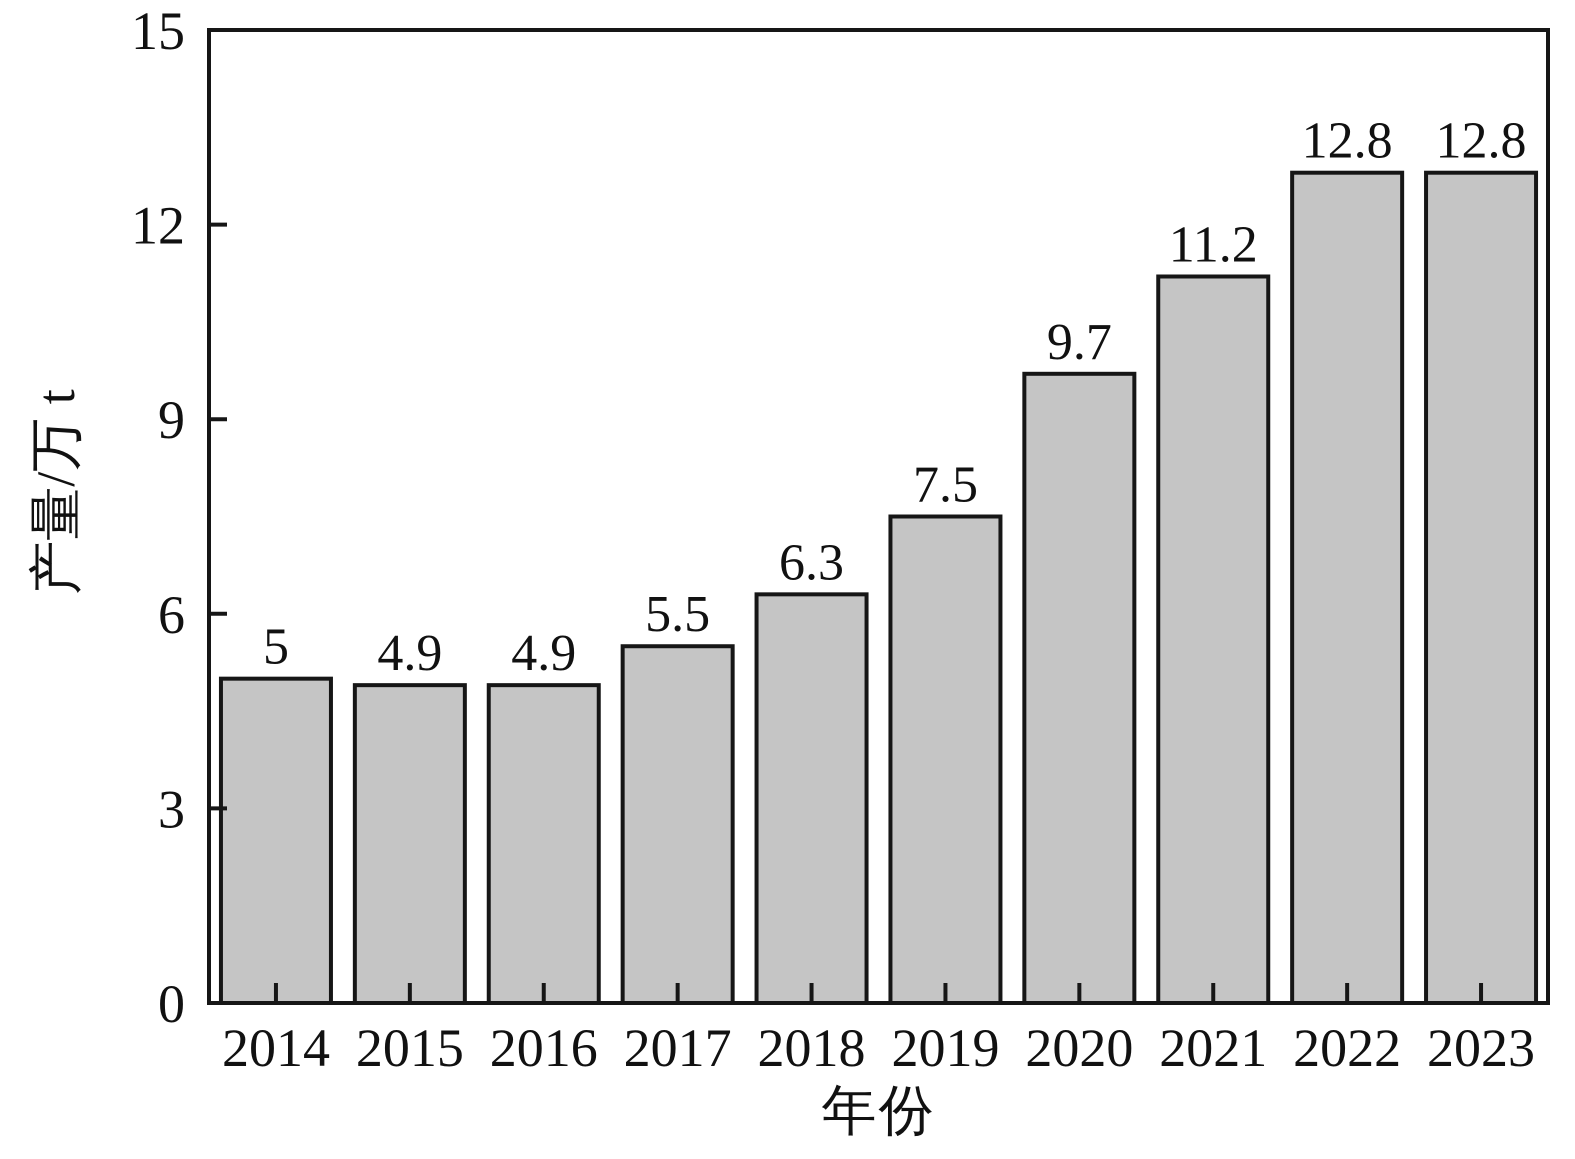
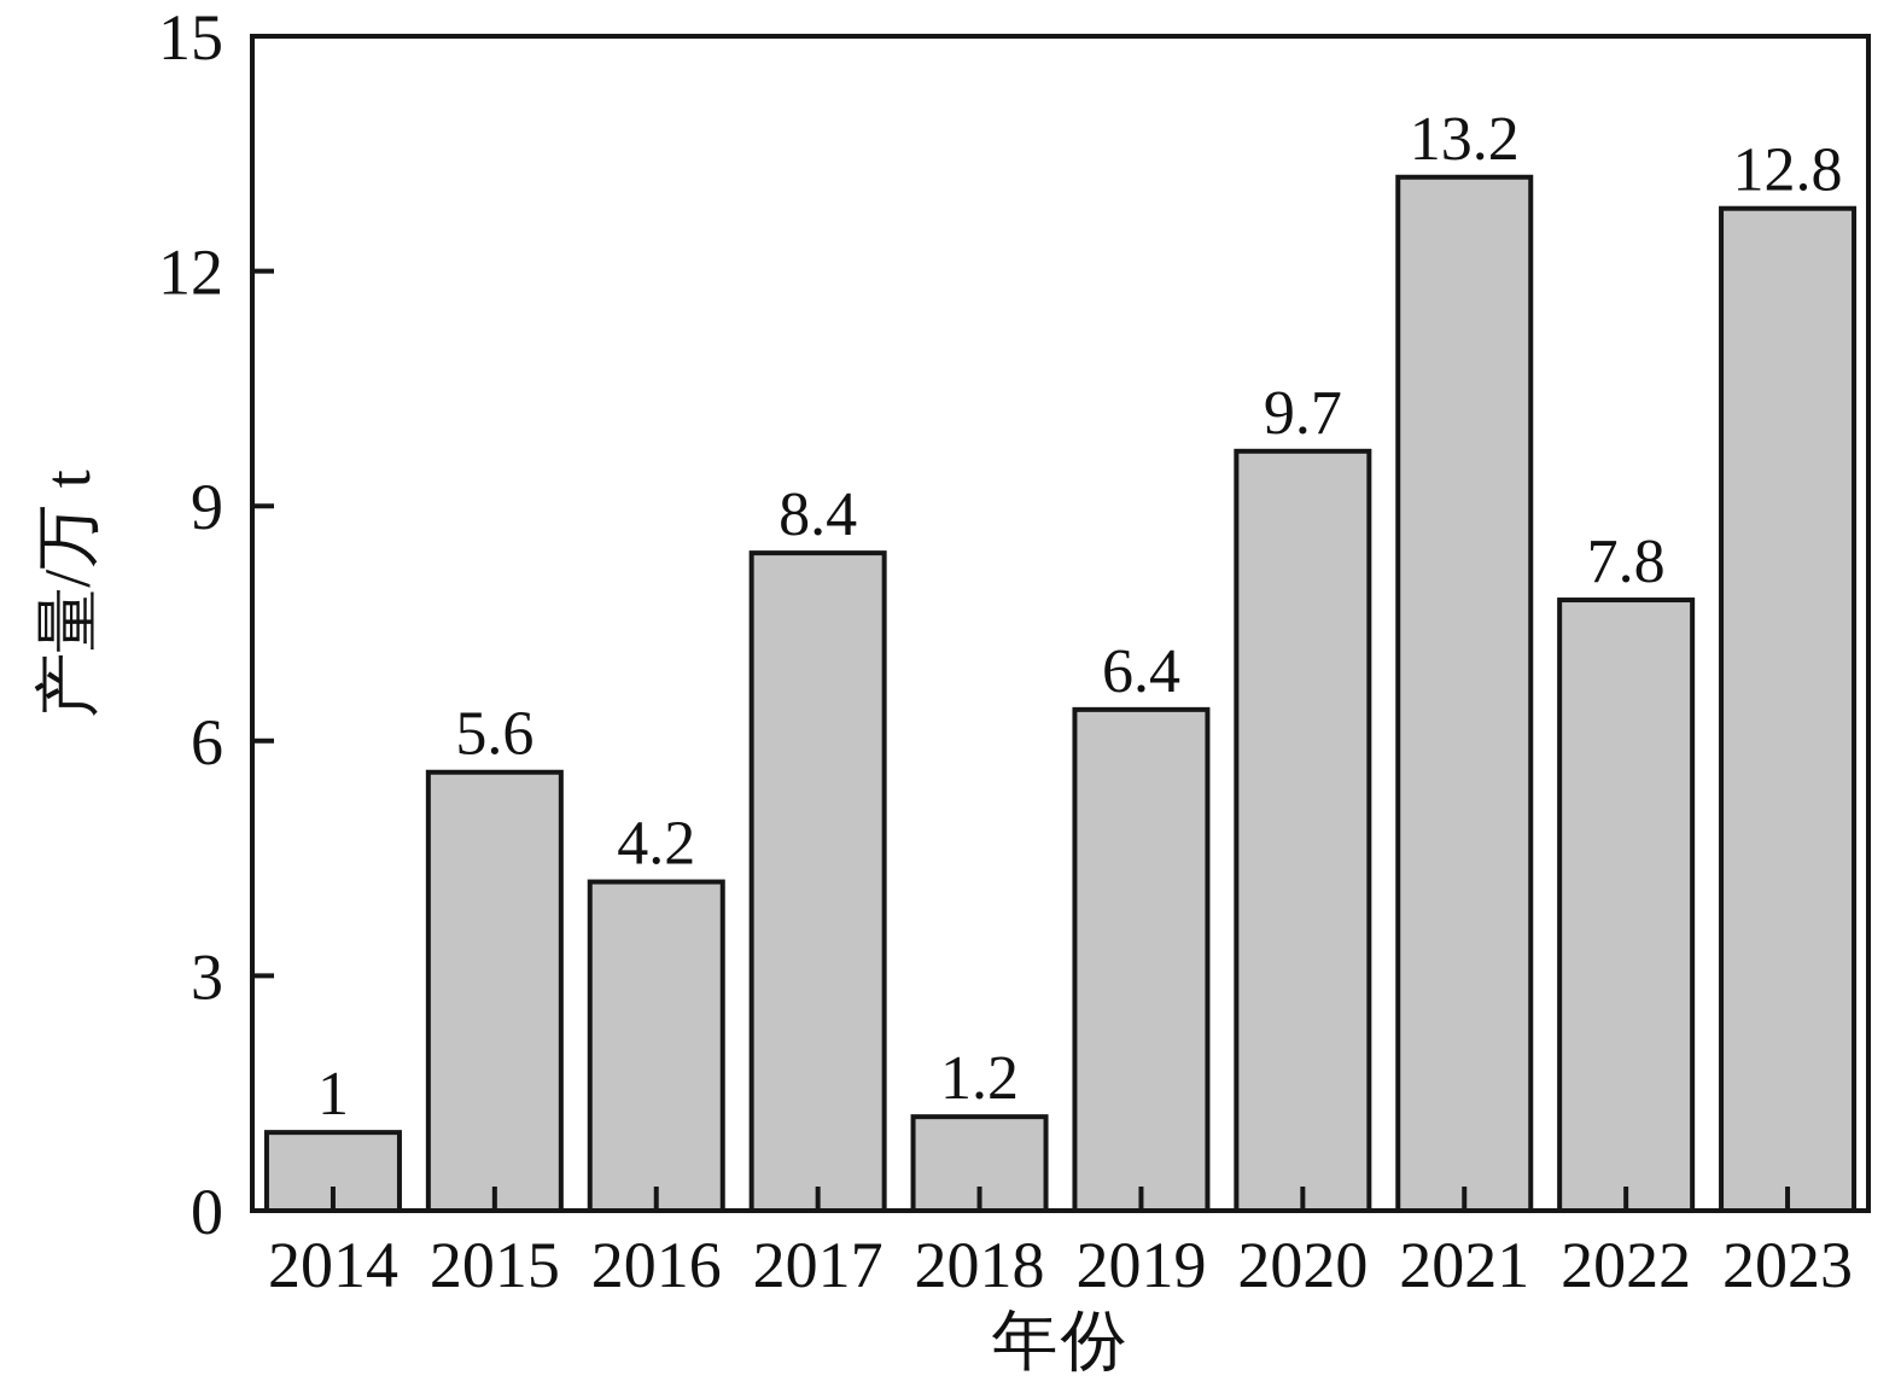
2014: 5 -> 1
2015: 4.9 -> 5.6
2016: 4.9 -> 4.2
2017: 5.5 -> 8.4
2018: 6.3 -> 1.2
2019: 7.5 -> 6.4
2021: 11.2 -> 13.2
2022: 12.8 -> 7.8
